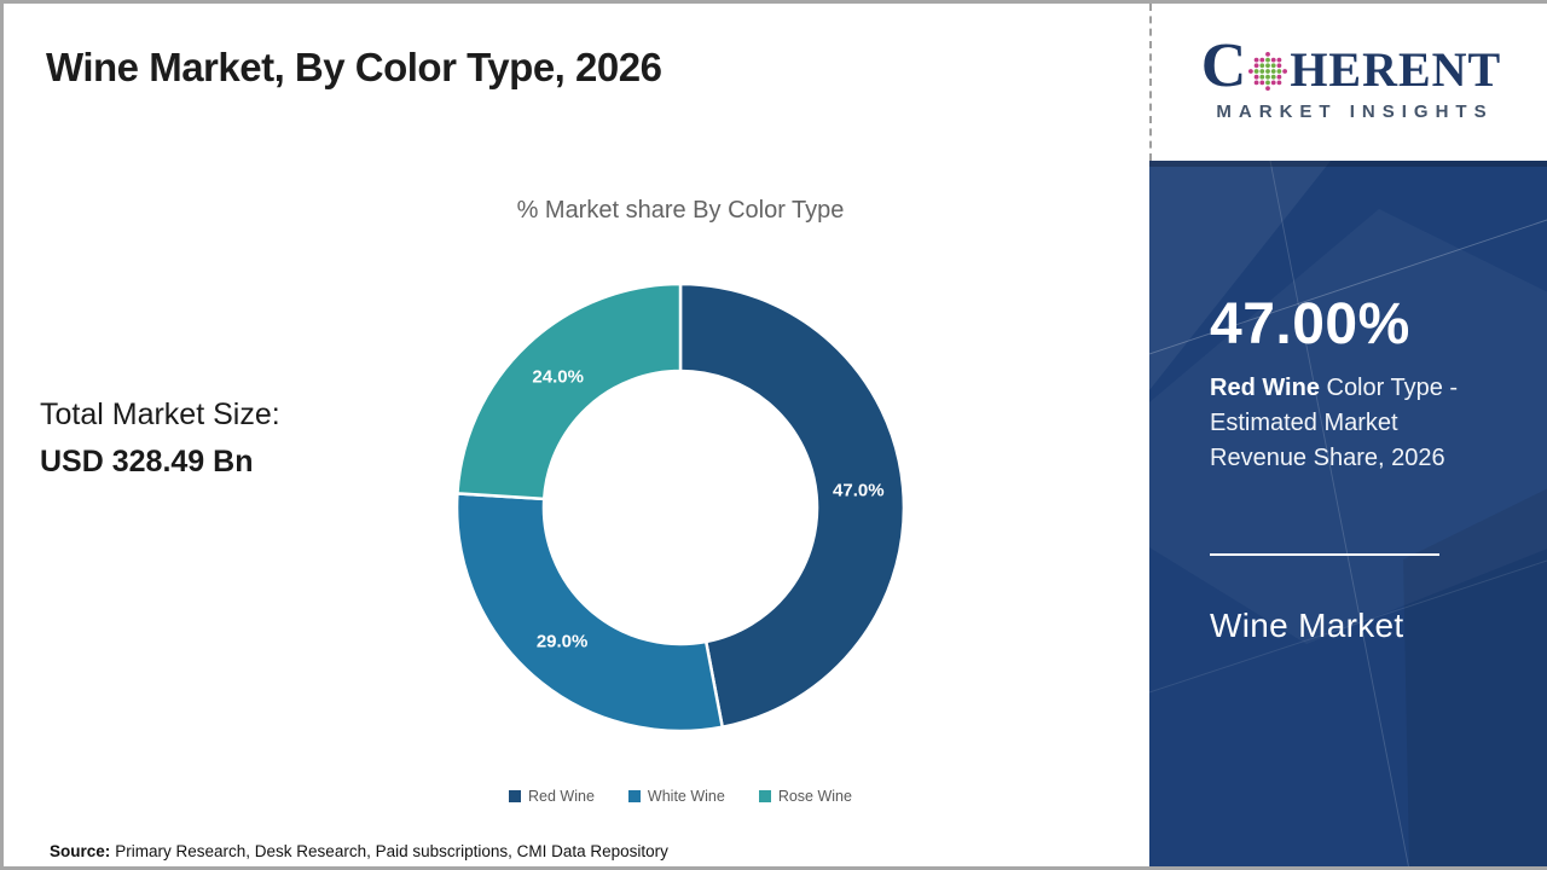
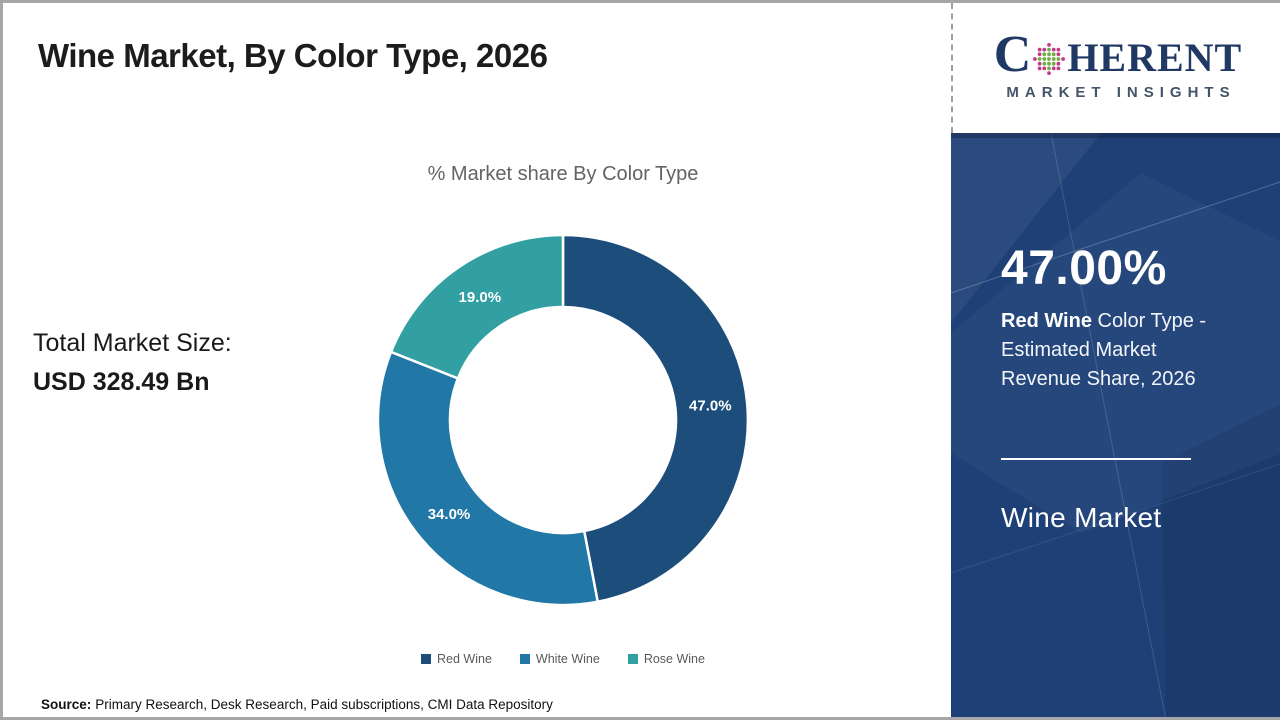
White Wine: 29.0% -> 34.0%
Rose Wine: 24.0% -> 19.0%
